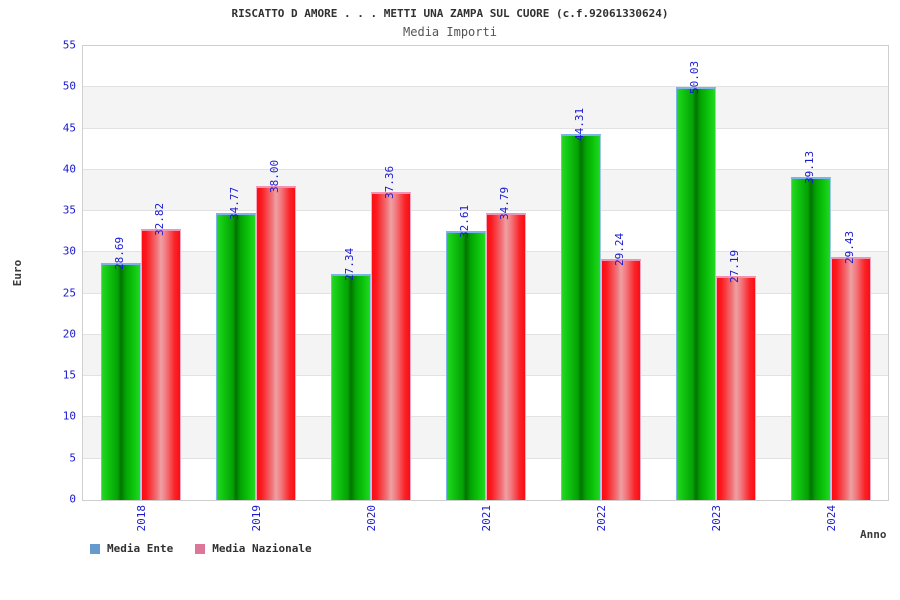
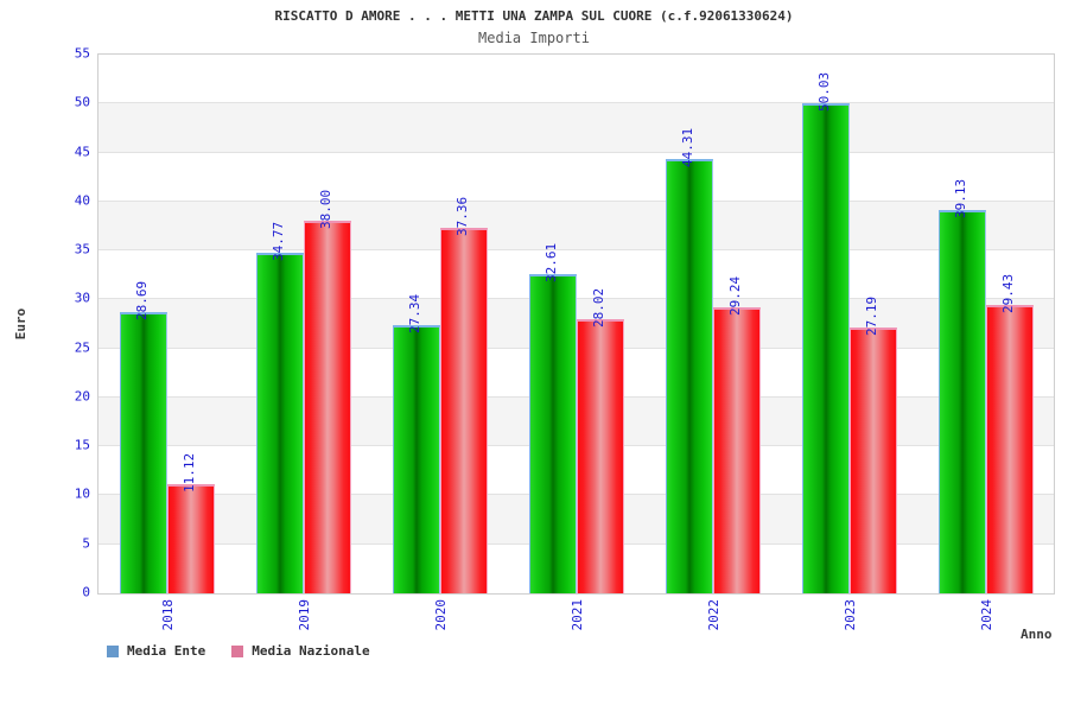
Media Nazionale/2018: 32.82 -> 11.12
Media Nazionale/2021: 34.79 -> 28.02
